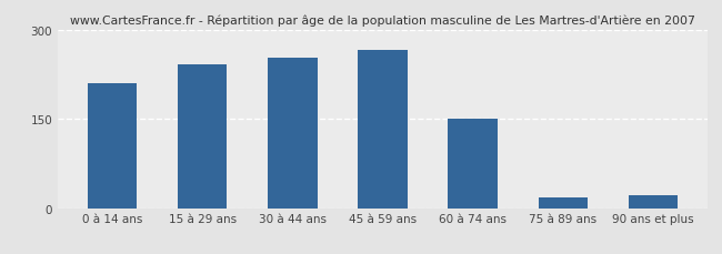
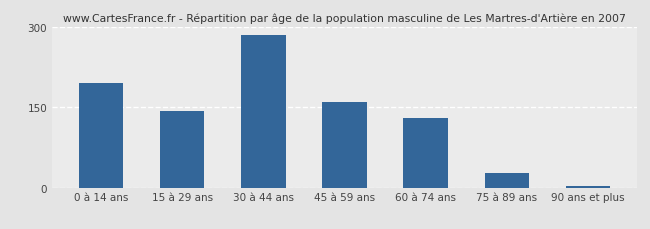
0 à 14 ans: 210 -> 195
15 à 29 ans: 242 -> 143
30 à 44 ans: 252 -> 285
45 à 59 ans: 266 -> 160
60 à 74 ans: 150 -> 130
75 à 89 ans: 18 -> 28
90 ans et plus: 22 -> 3
